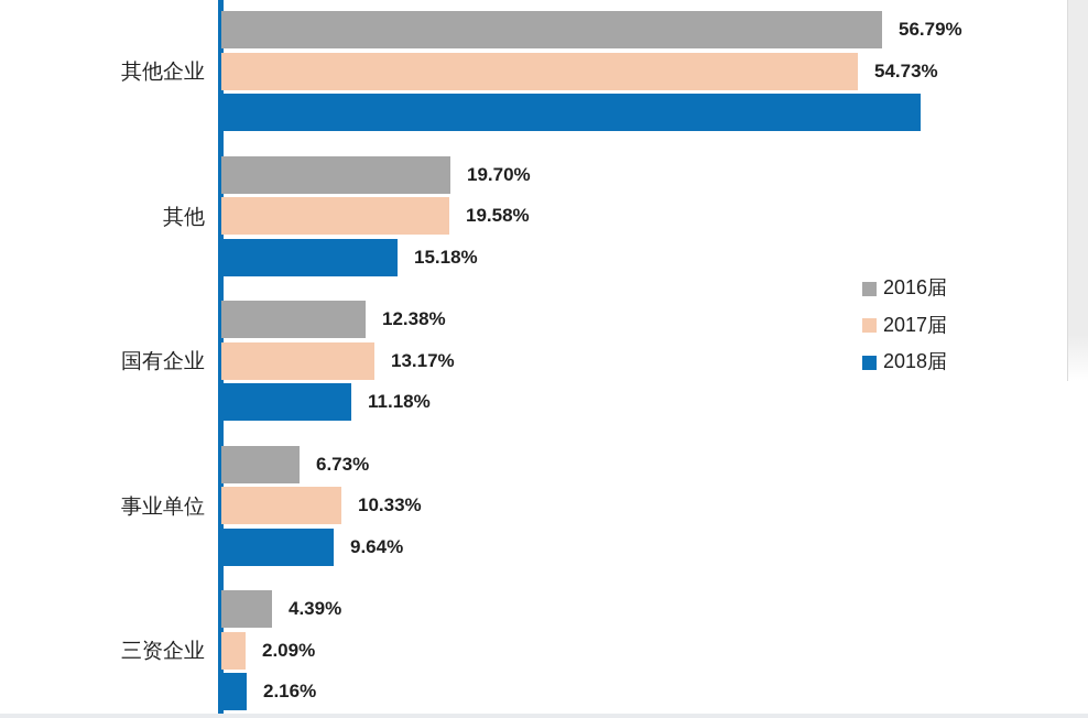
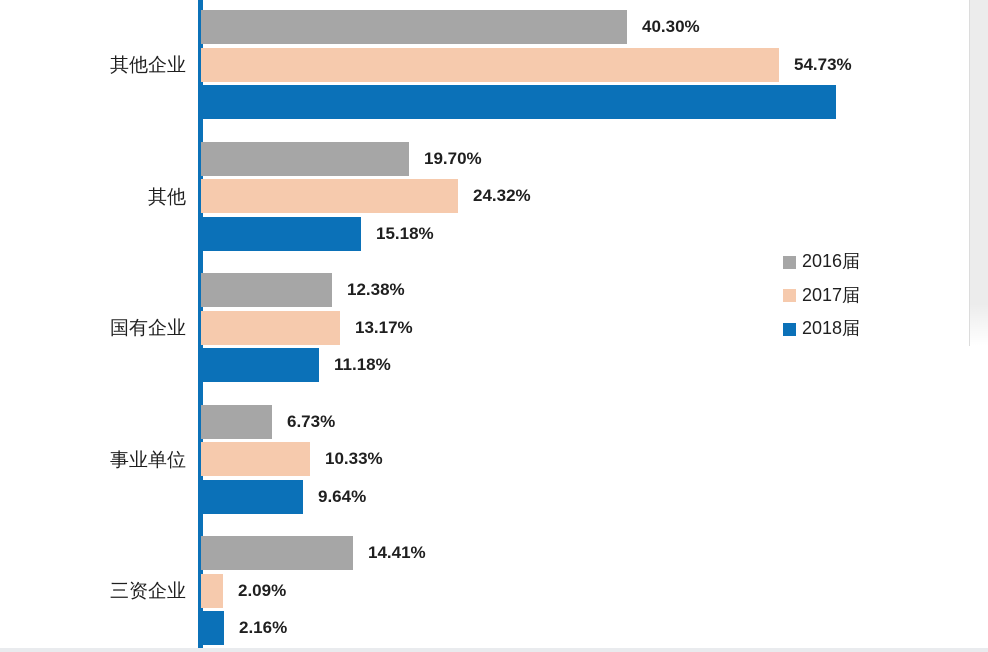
2016届/其他企业: 56.79% -> 40.30%
2017届/其他: 19.58% -> 24.32%
2016届/三资企业: 4.39% -> 14.41%
